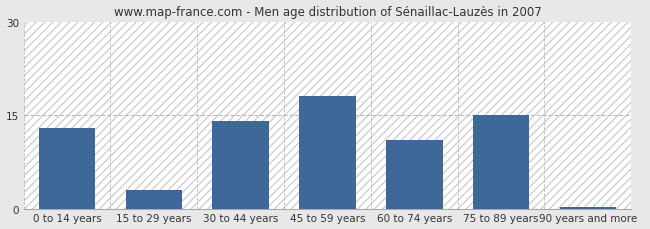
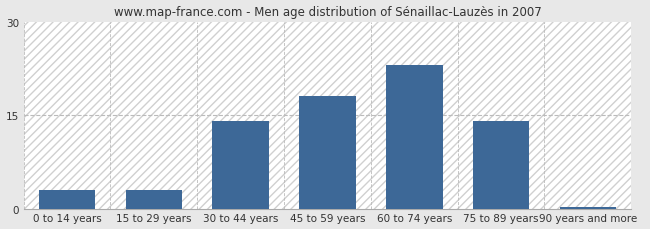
0 to 14 years: 13.0 -> 3.0
60 to 74 years: 11.0 -> 23.0
75 to 89 years: 15.0 -> 14.0
